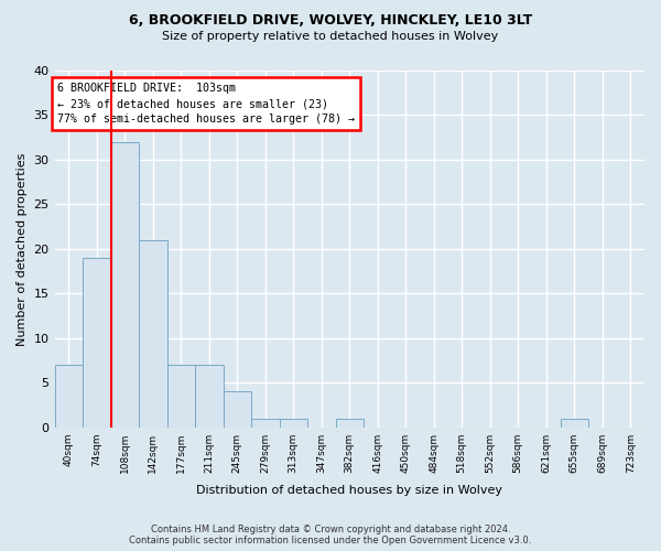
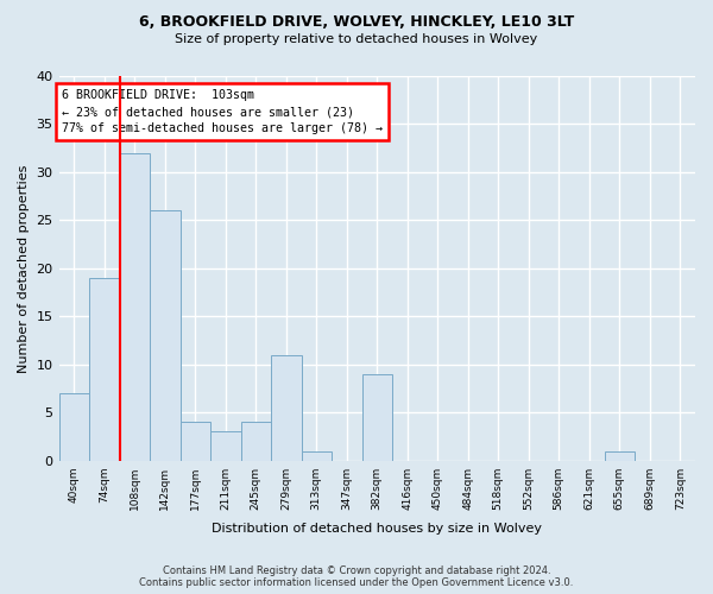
142sqm: 21 -> 26
177sqm: 7 -> 4
211sqm: 7 -> 3
279sqm: 1 -> 11
382sqm: 1 -> 9
